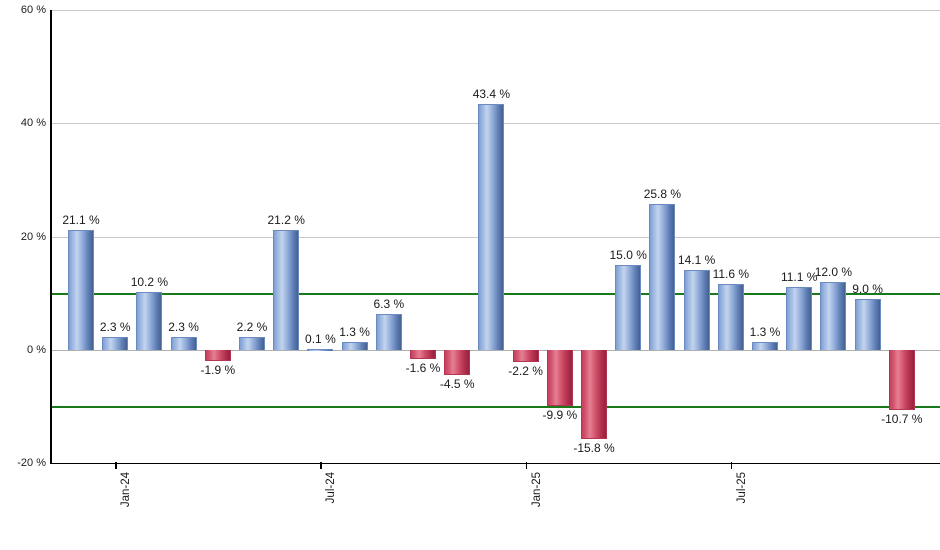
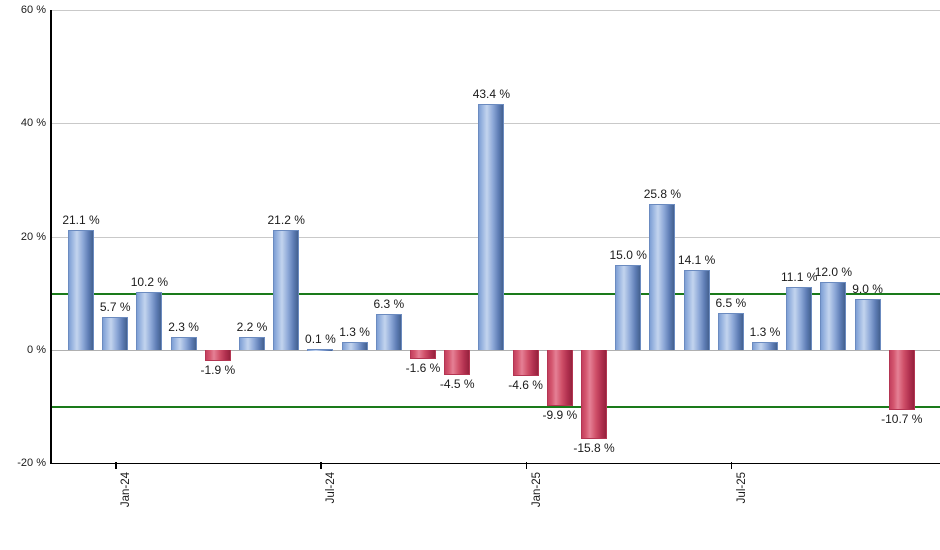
Jan-24: 2.3 -> 5.7
Jan-25: -2.2 -> -4.6
Jul-25: 11.6 -> 6.5
